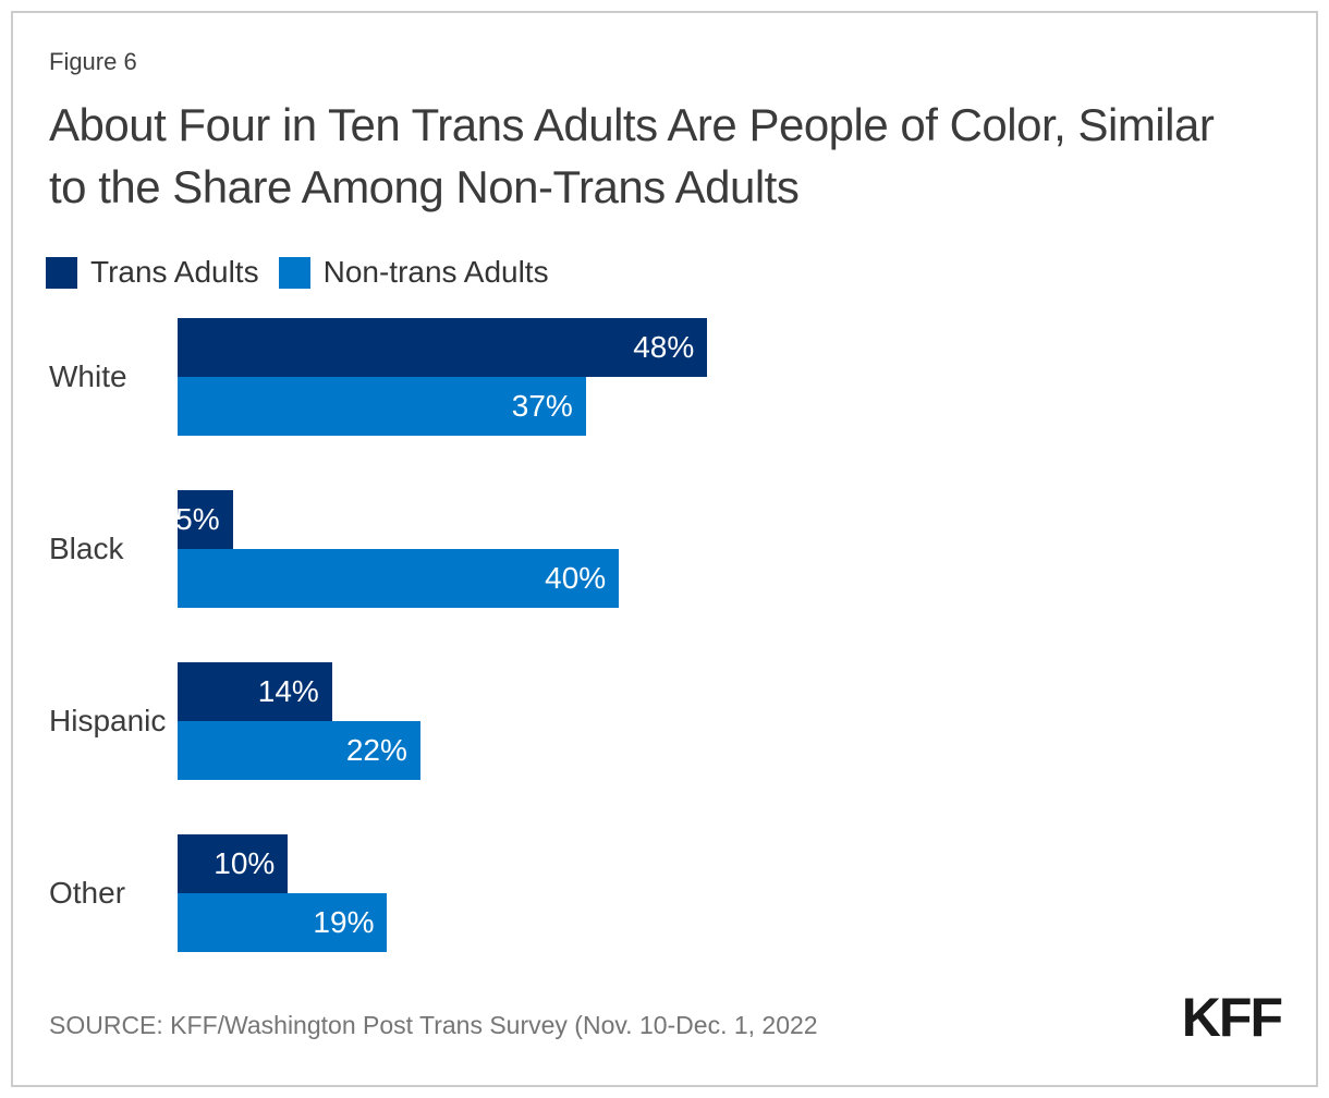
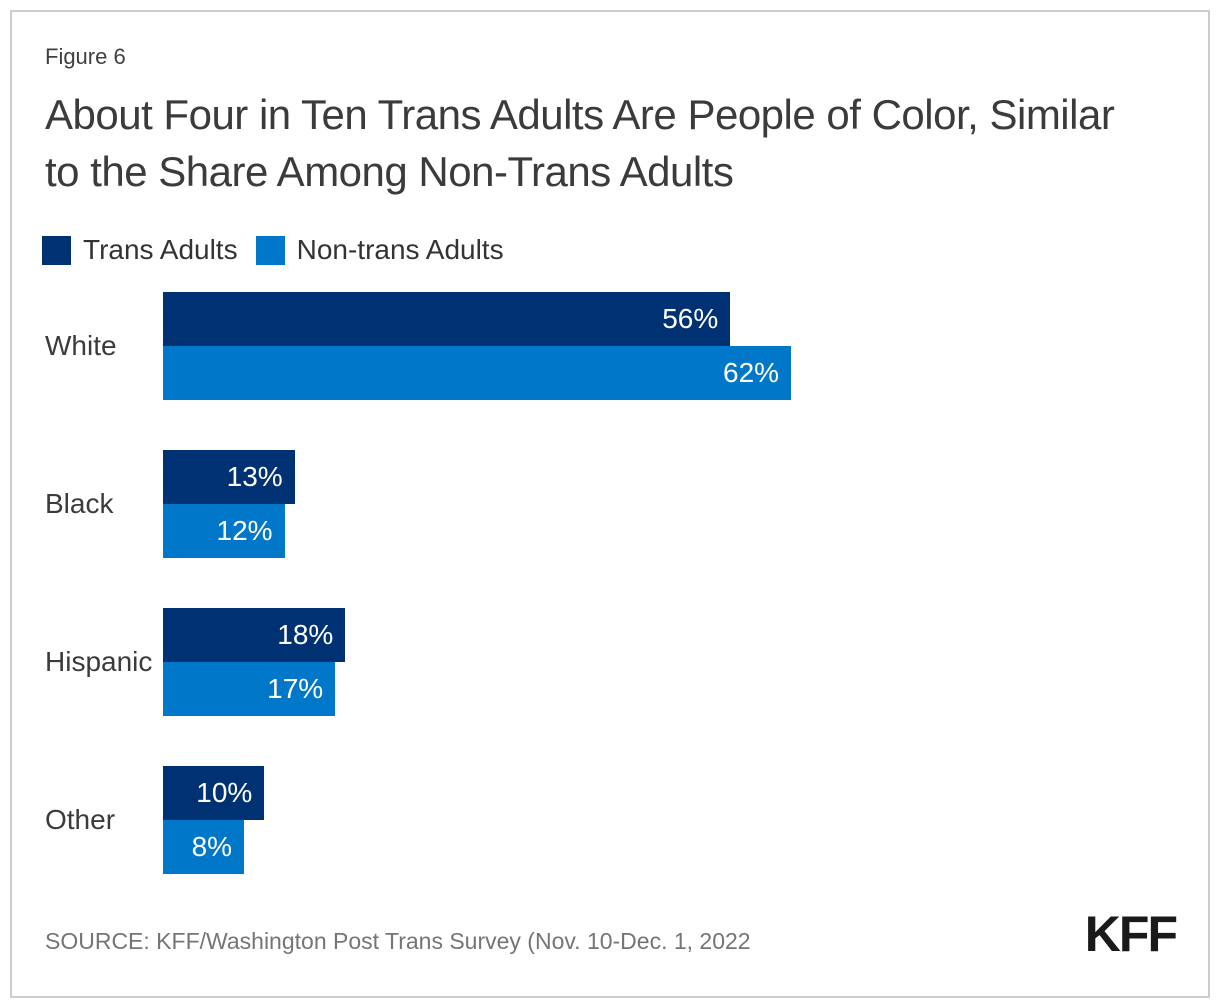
Trans Adults/White: 48% -> 56%
Non-trans Adults/White: 37% -> 62%
Trans Adults/Black: 5% -> 13%
Non-trans Adults/Black: 40% -> 12%
Trans Adults/Hispanic: 14% -> 18%
Non-trans Adults/Hispanic: 22% -> 17%
Non-trans Adults/Other: 19% -> 8%
